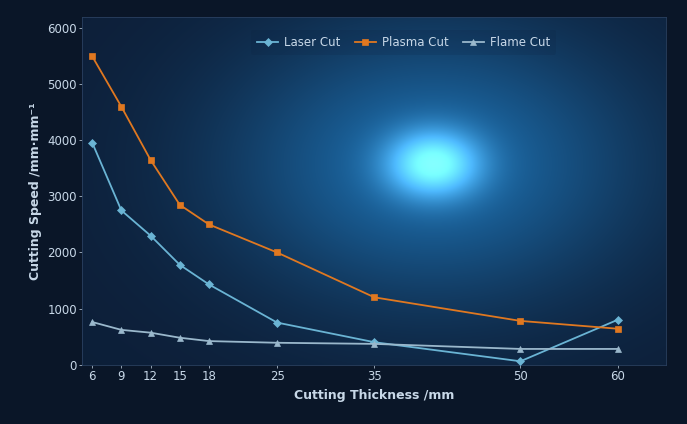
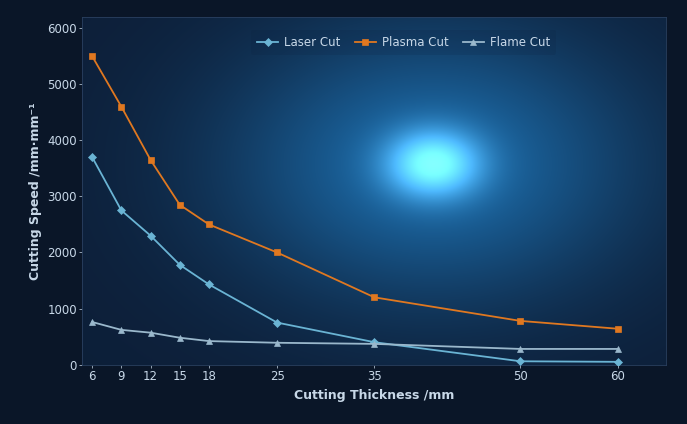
Laser Cut/6: 3960 -> 3700
Laser Cut/60: 800 -> 50
